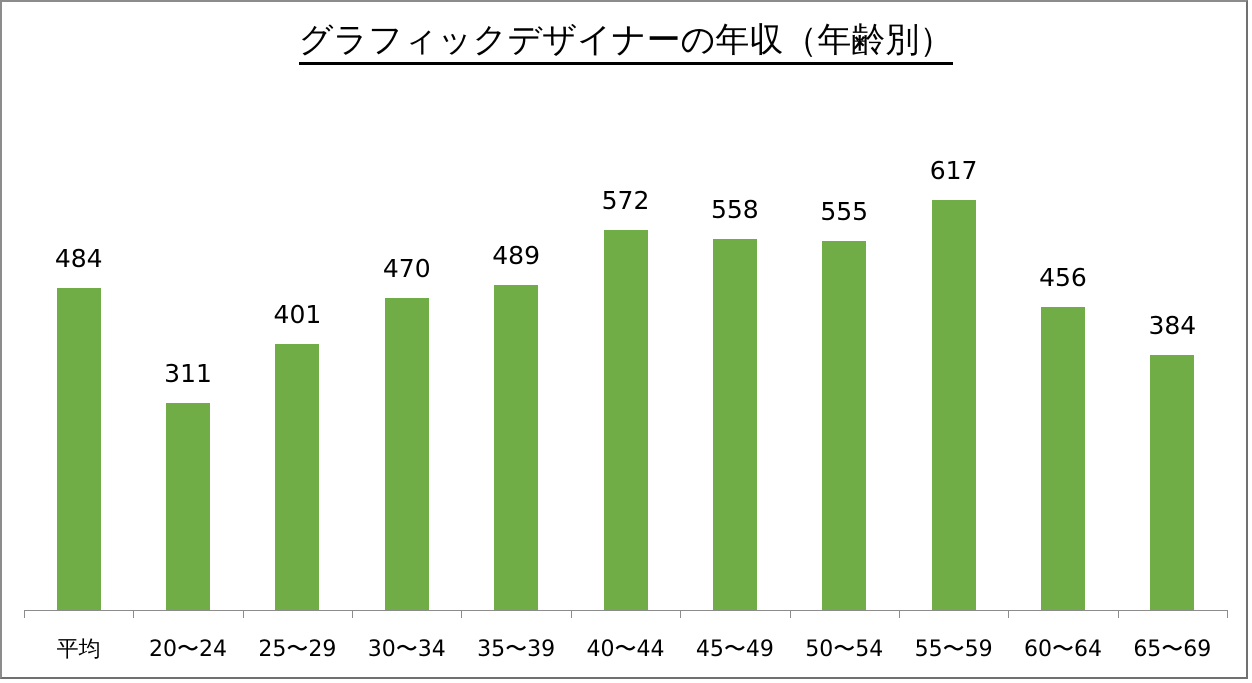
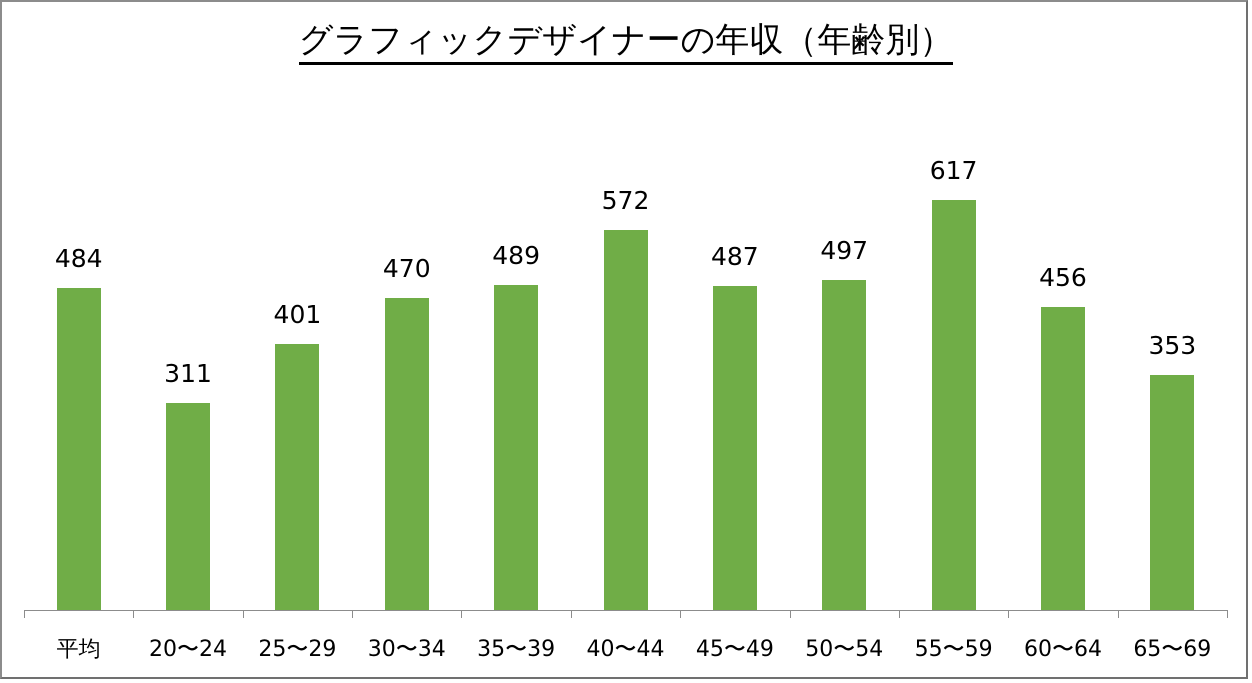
45〜49: 558 -> 487
50〜54: 555 -> 497
65〜69: 384 -> 353
